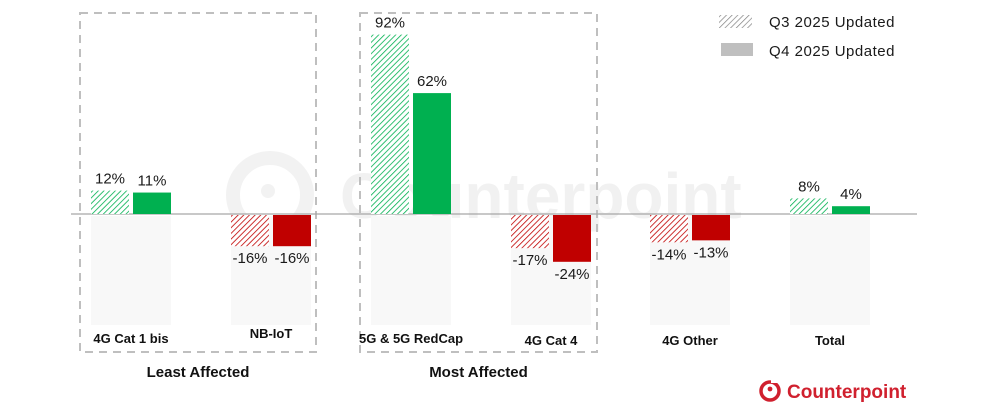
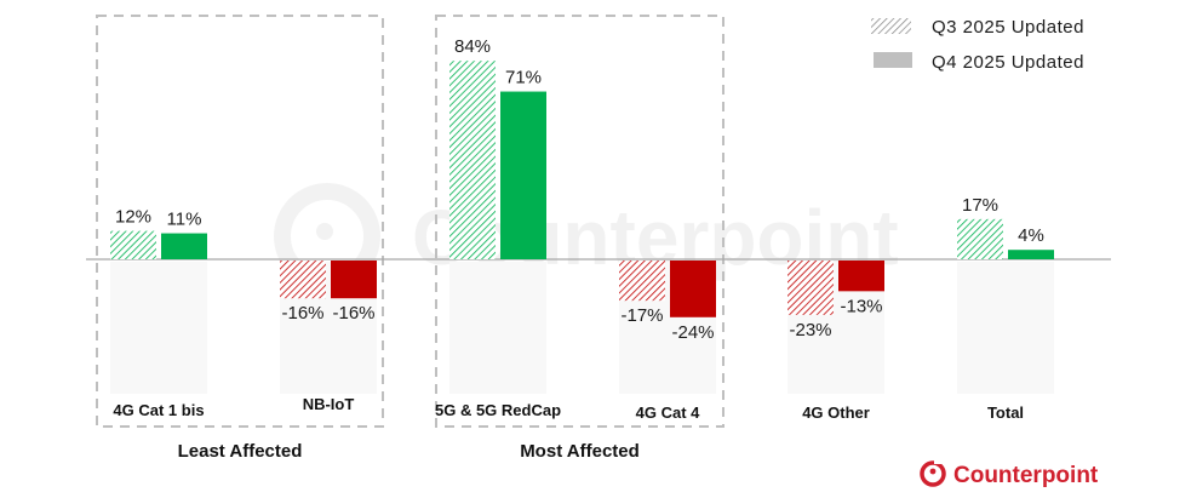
Q3 2025 Updated/5G & 5G RedCap: 92% -> 84%
Q4 2025 Updated/5G & 5G RedCap: 62% -> 71%
Q3 2025 Updated/4G Other: -14% -> -23%
Q3 2025 Updated/Total: 8% -> 17%
